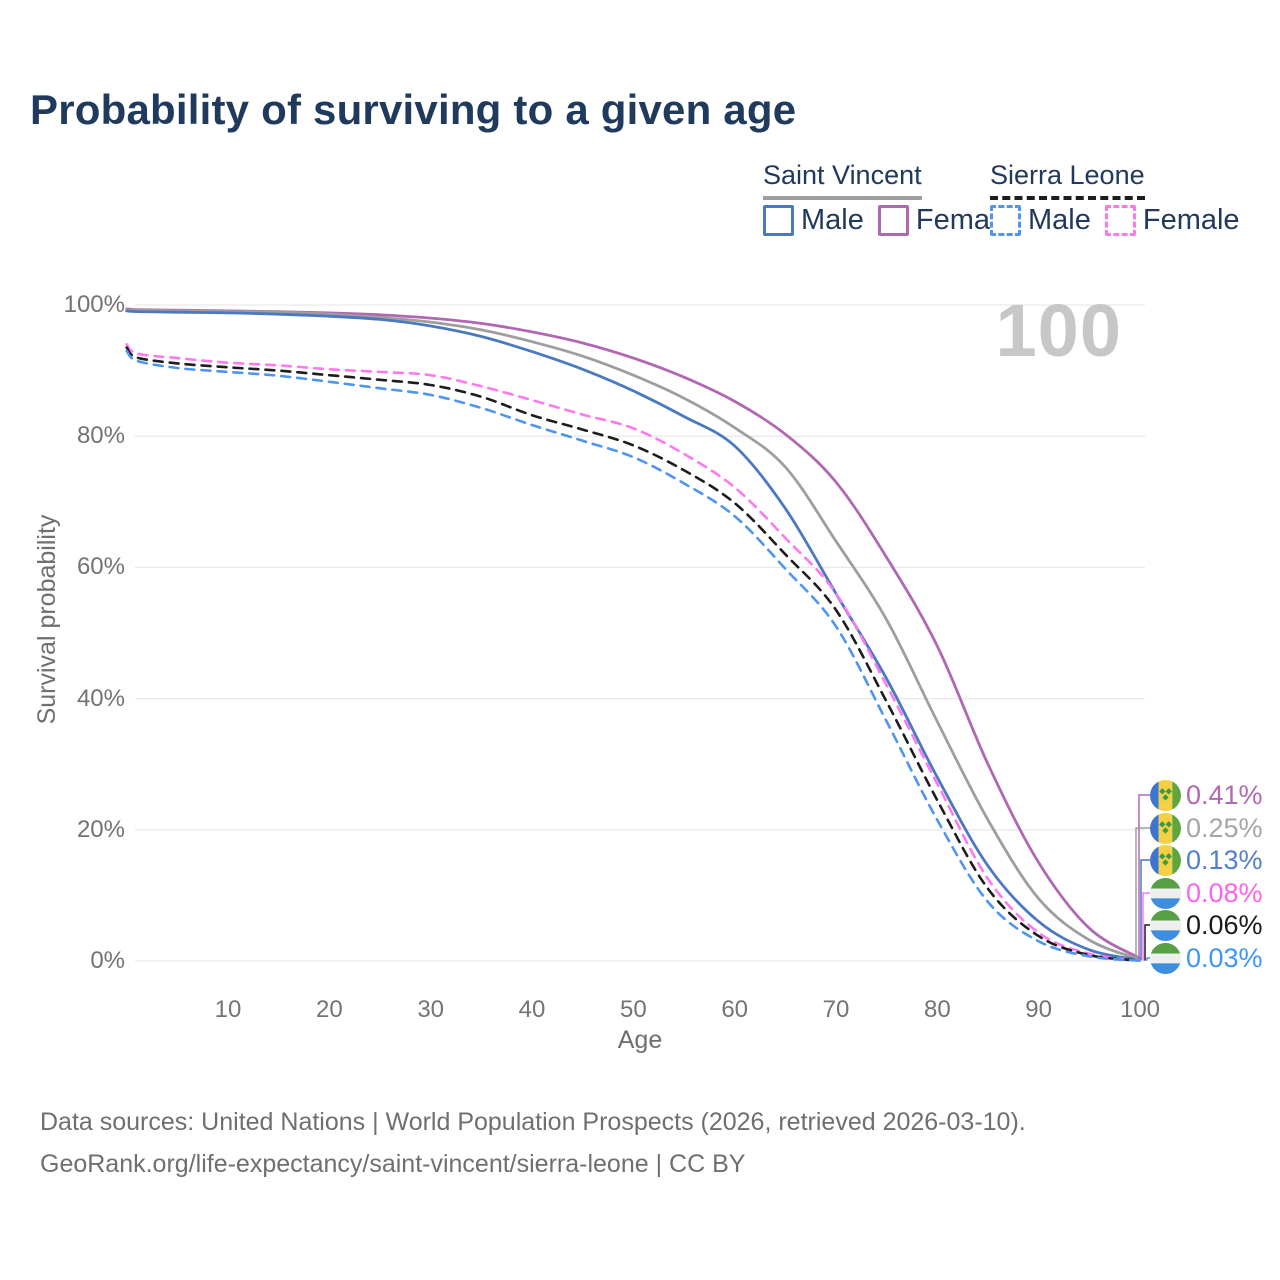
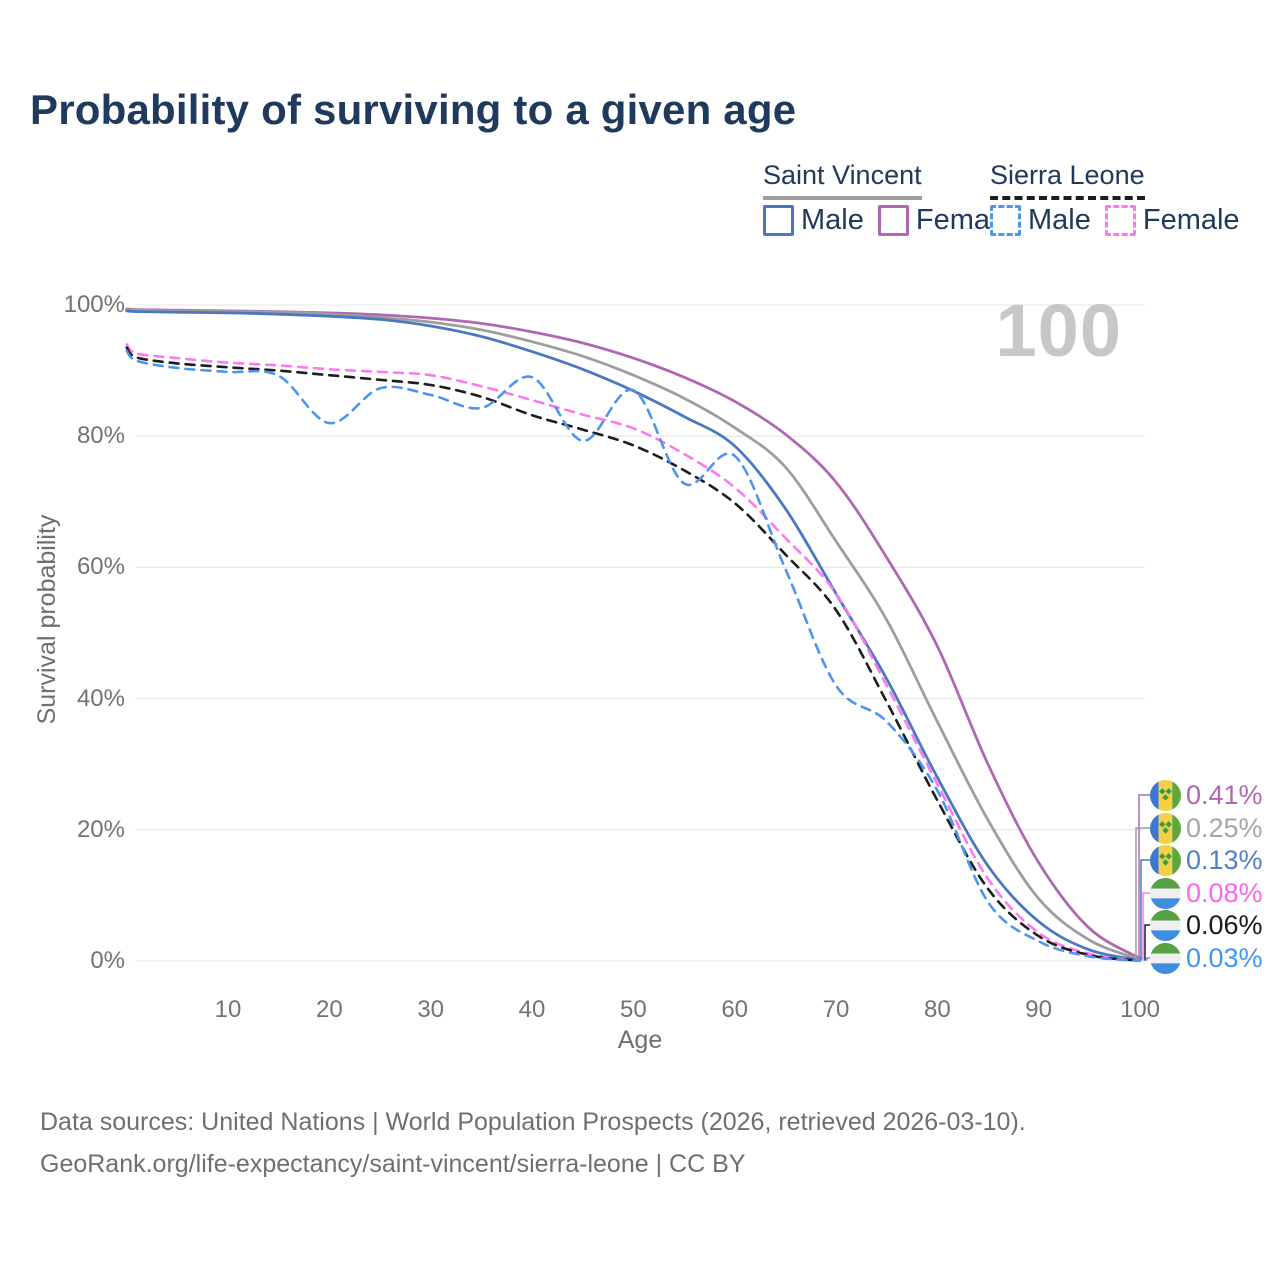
Sierra Leone Male/20: 88% -> 82%
Sierra Leone Male/40: 82% -> 89%
Sierra Leone Male/50: 77% -> 87%
Sierra Leone Male/60: 68% -> 77%
Sierra Leone Male/70: 51% -> 42%
Sierra Leone Male/80: 22% -> 26%
